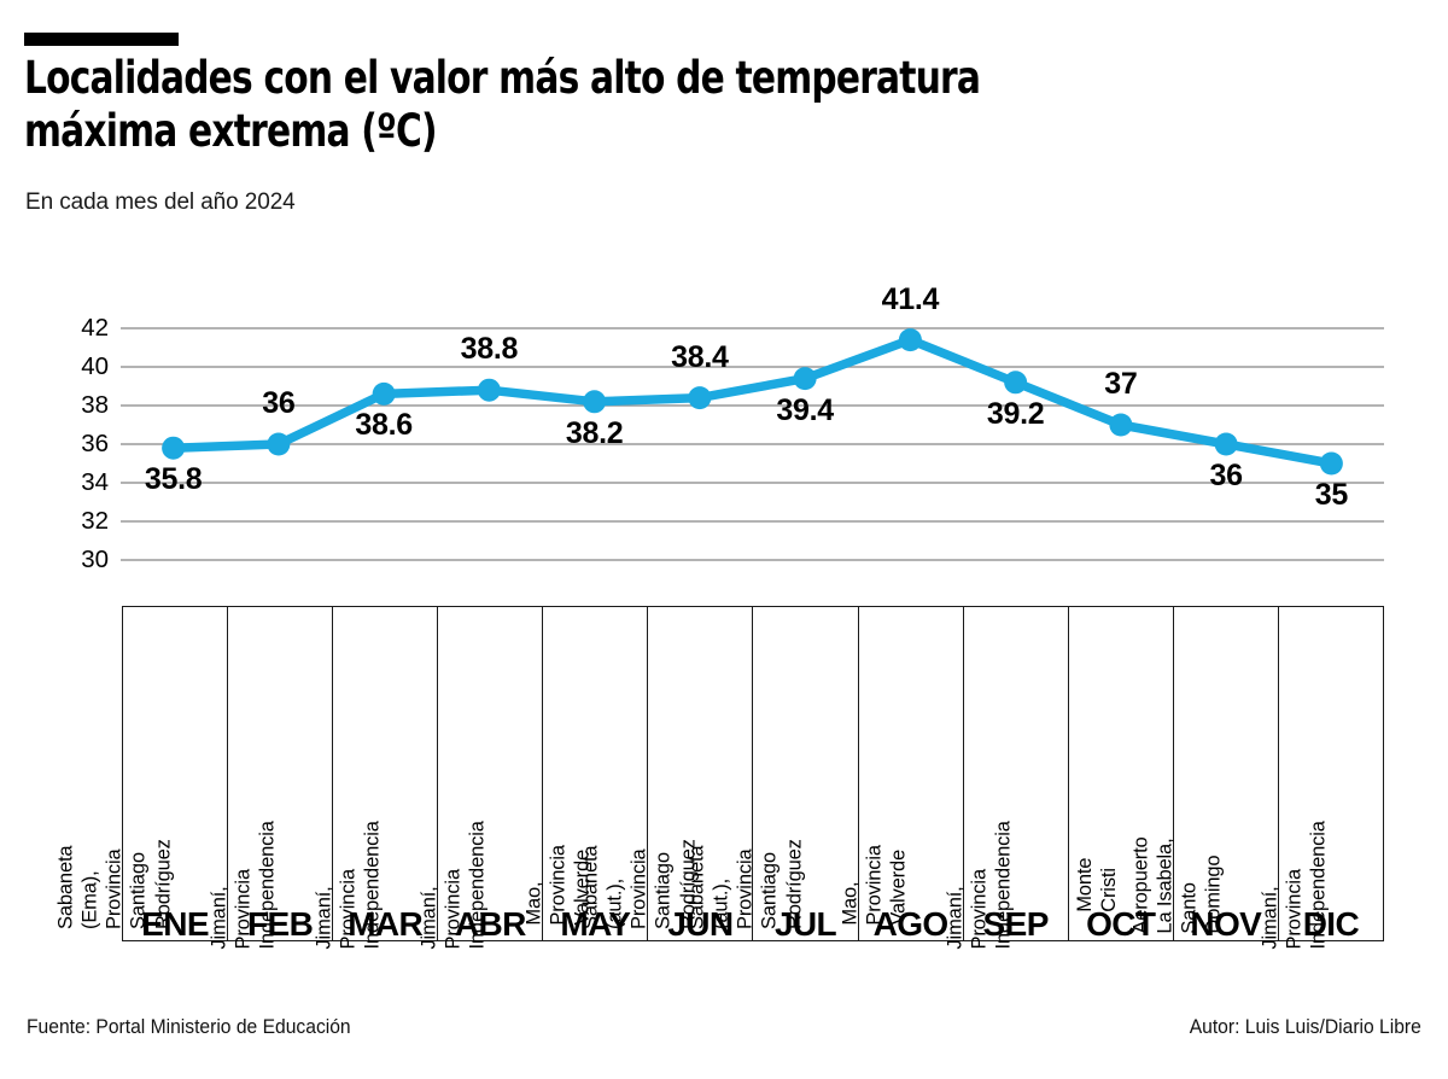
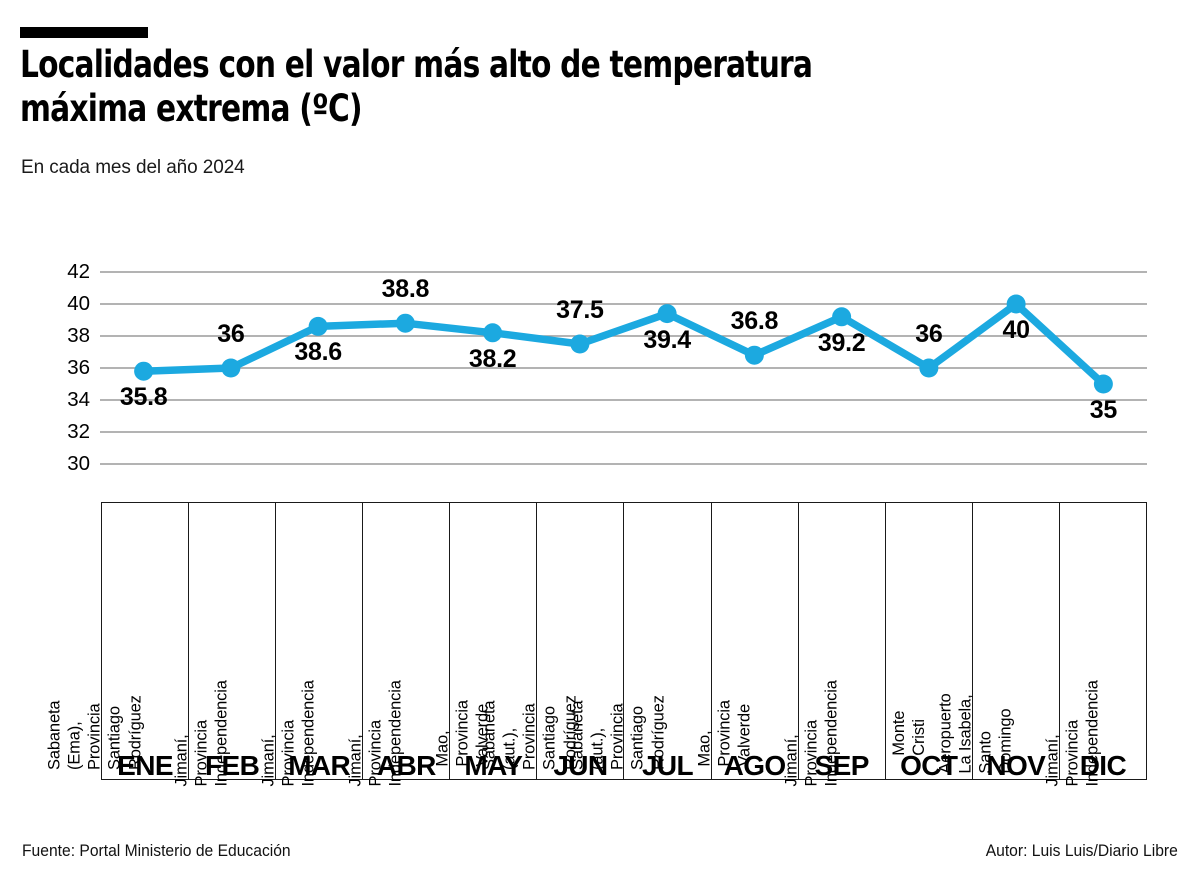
JUN: 38.4 -> 37.5
AGO: 41.4 -> 36.8
OCT: 37 -> 36
NOV: 36 -> 40
